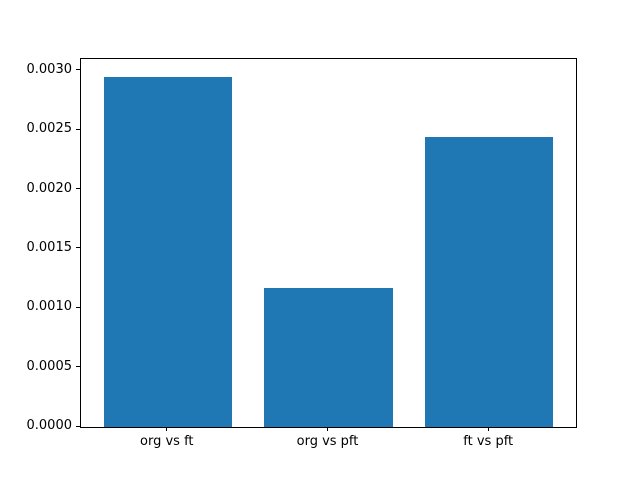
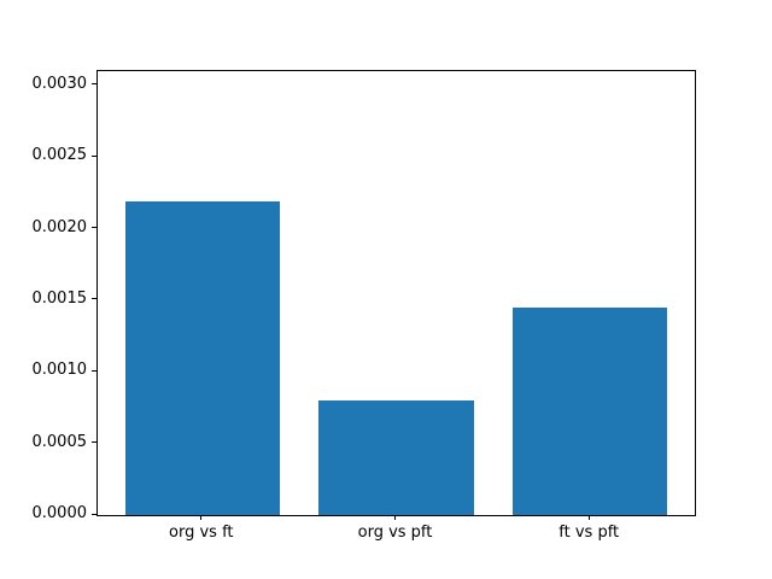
org vs ft: 0.00295 -> 0.00219
org vs pft: 0.00117 -> 0.00080
ft vs pft: 0.00244 -> 0.00145
